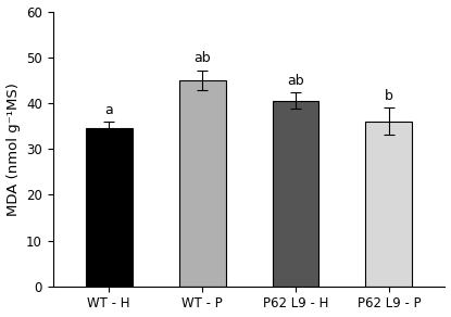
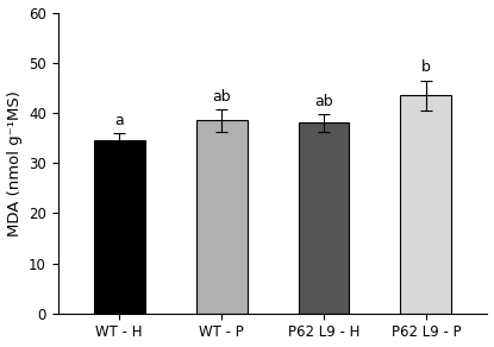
WT - P: 45.0 -> 38.5
P62 L9 - H: 40.5 -> 38.0
P62 L9 - P: 36.0 -> 43.5
